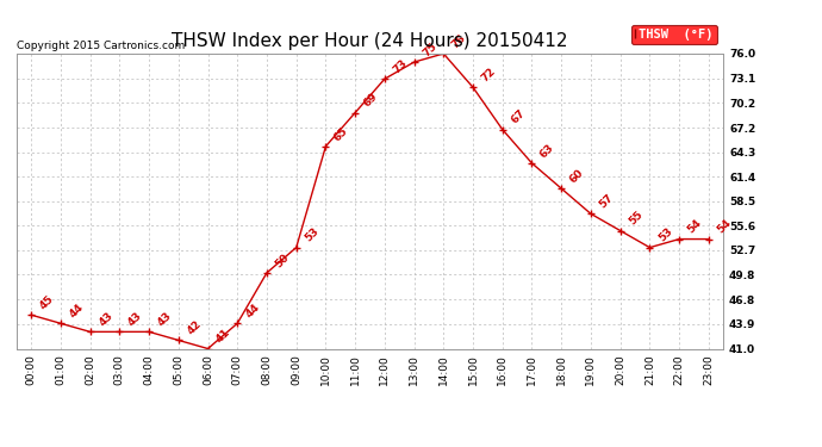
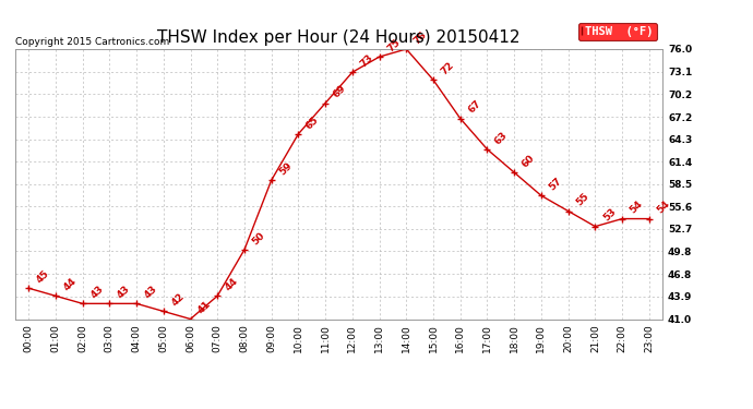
09:00: 53 -> 59
